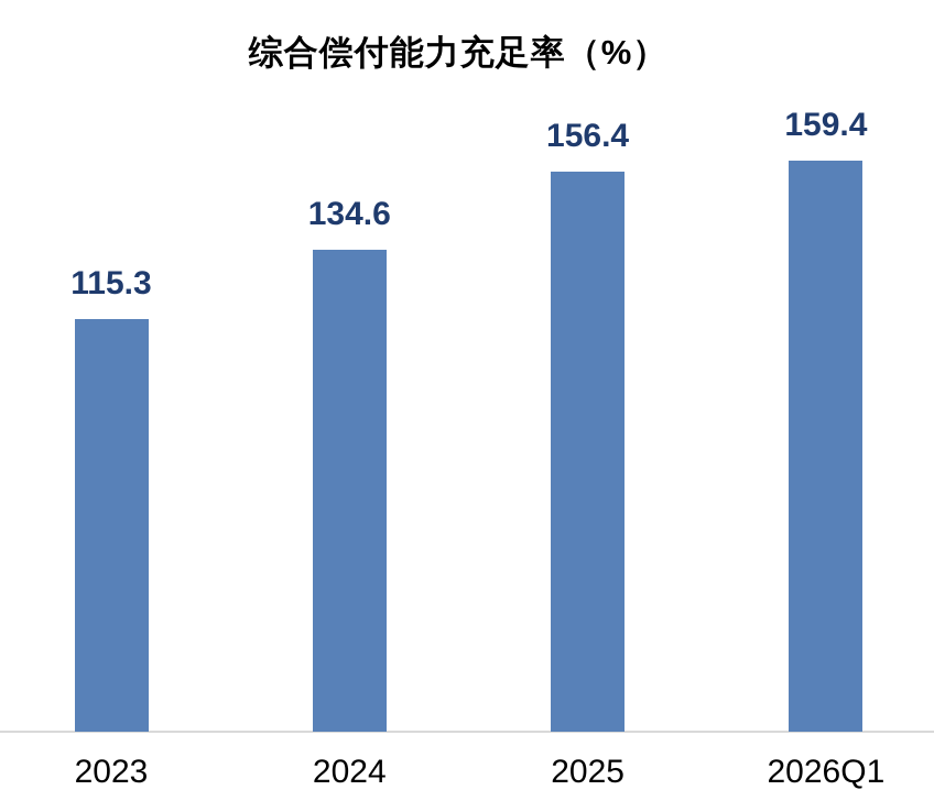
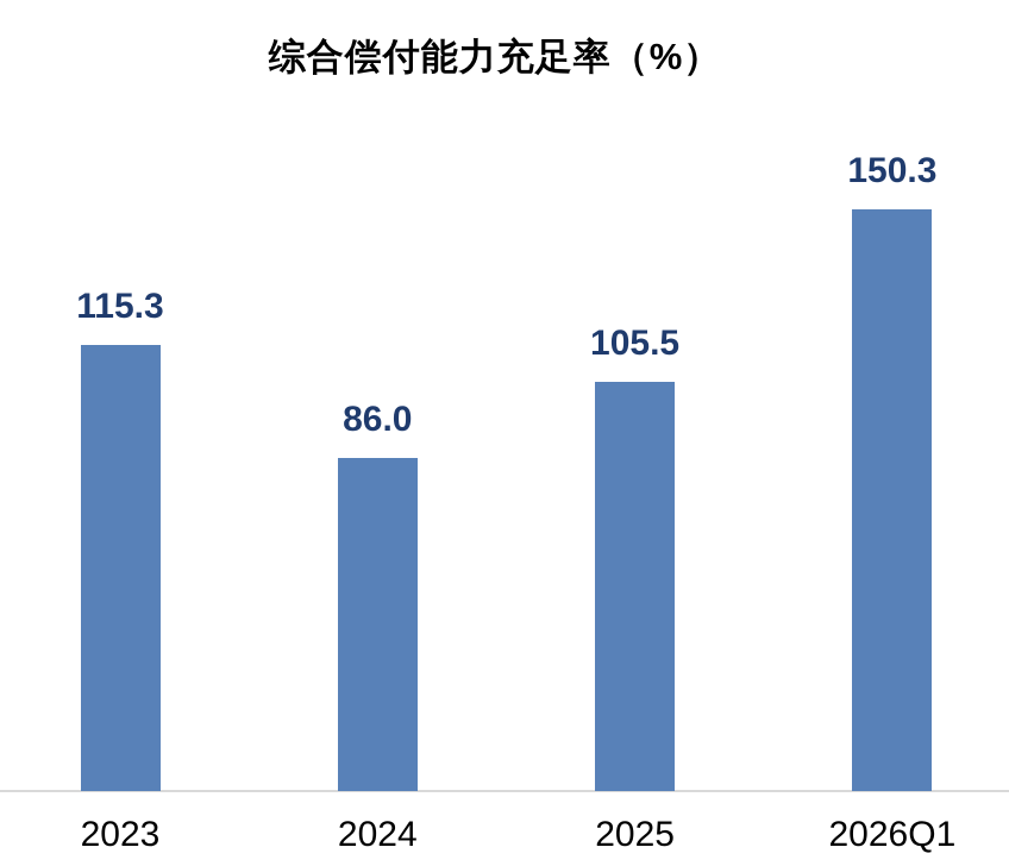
2024: 134.6 -> 86.0
2025: 156.4 -> 105.5
2026Q1: 159.4 -> 150.3
